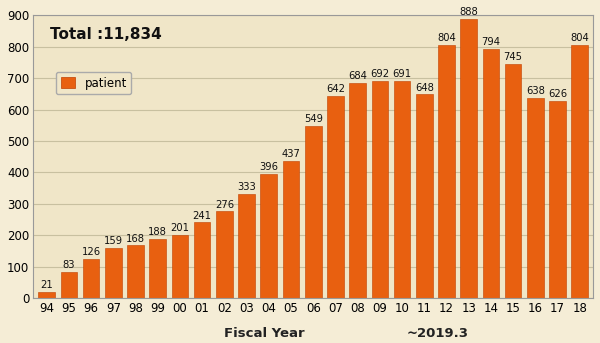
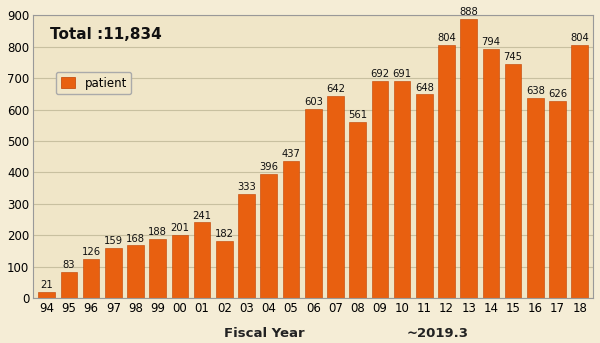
02: 276 -> 182
06: 549 -> 603
08: 684 -> 561
